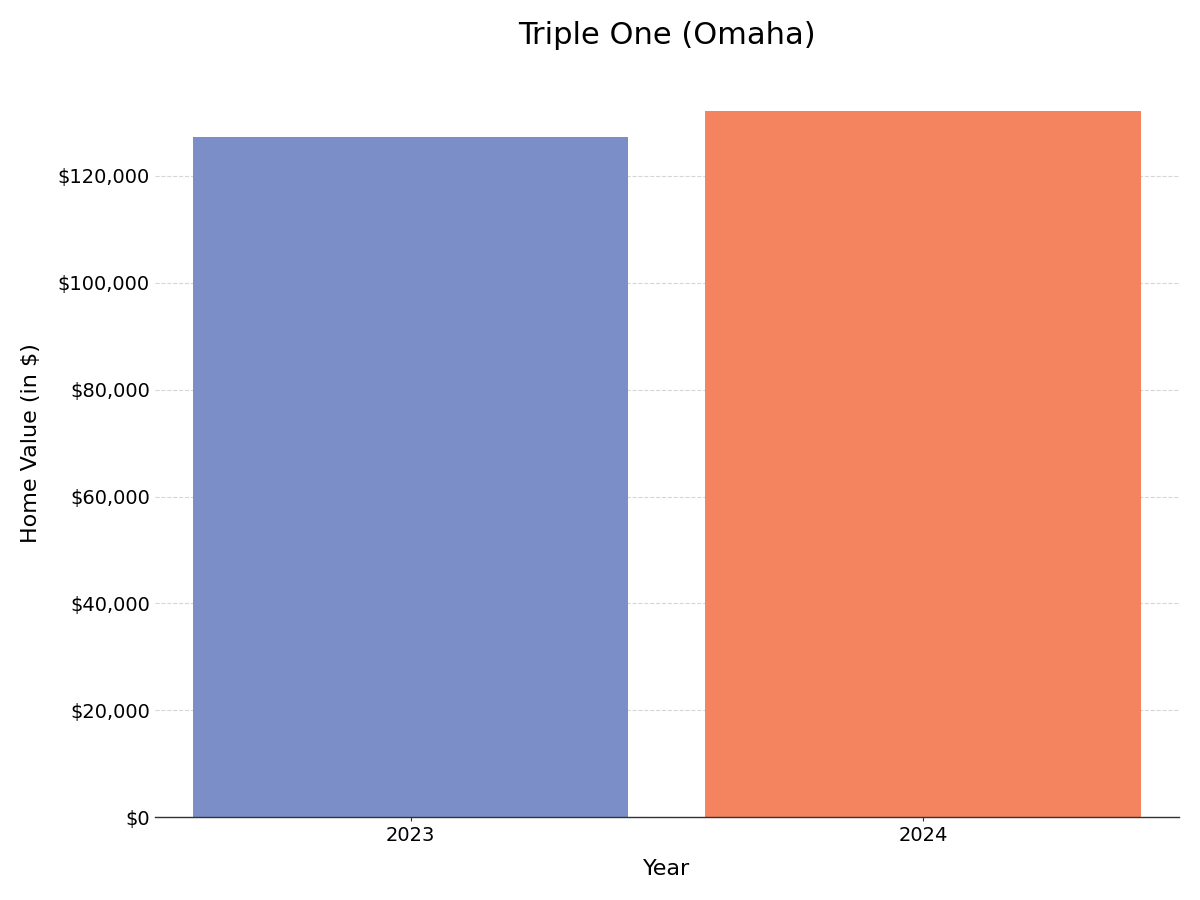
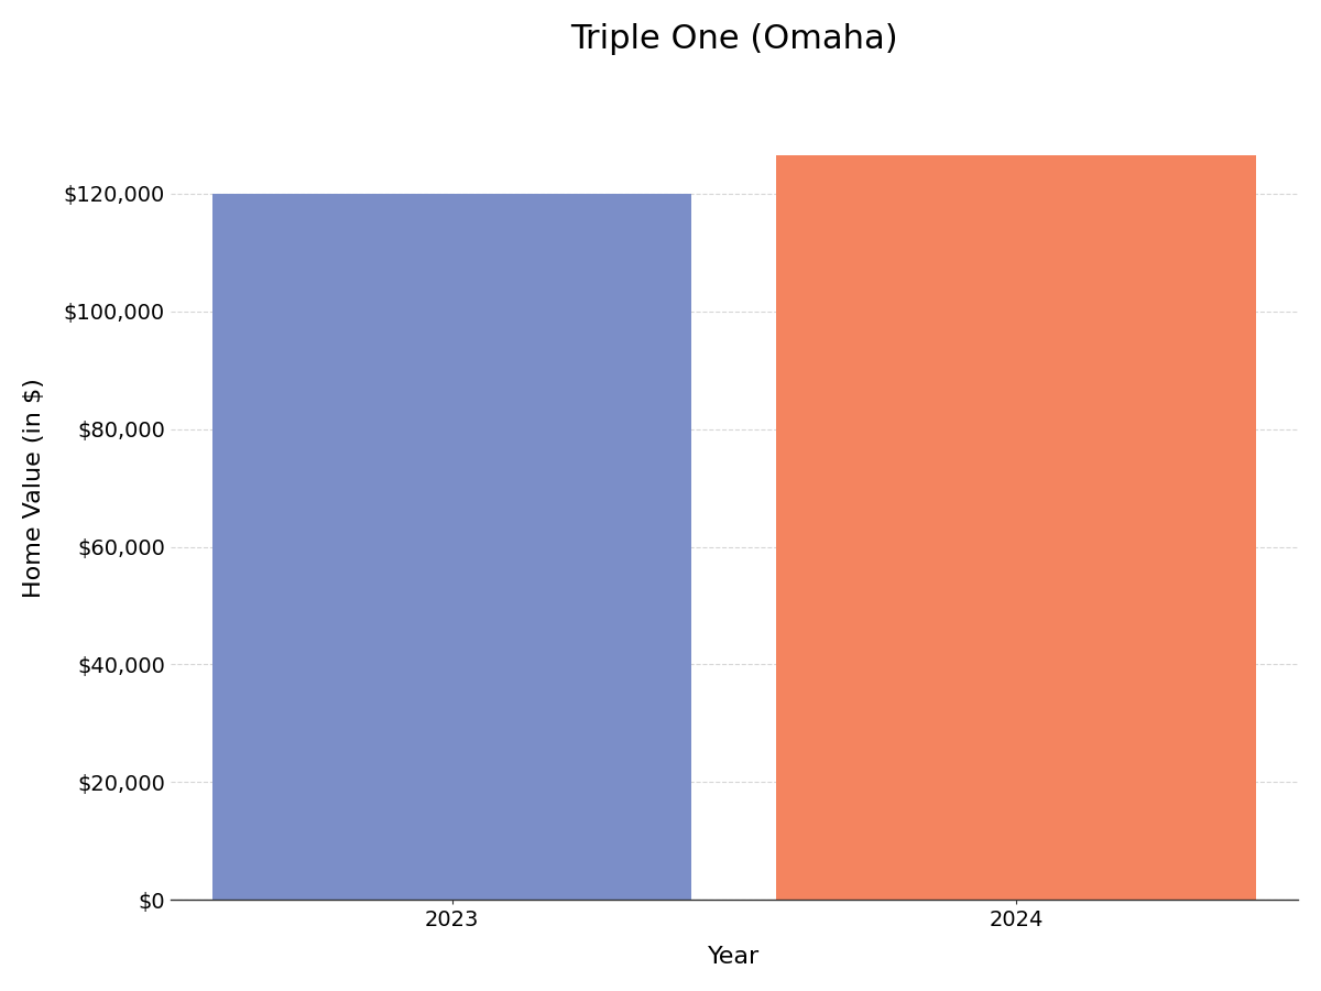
2023: $127,200 -> $120,000
2024: $132,200 -> $126,500
